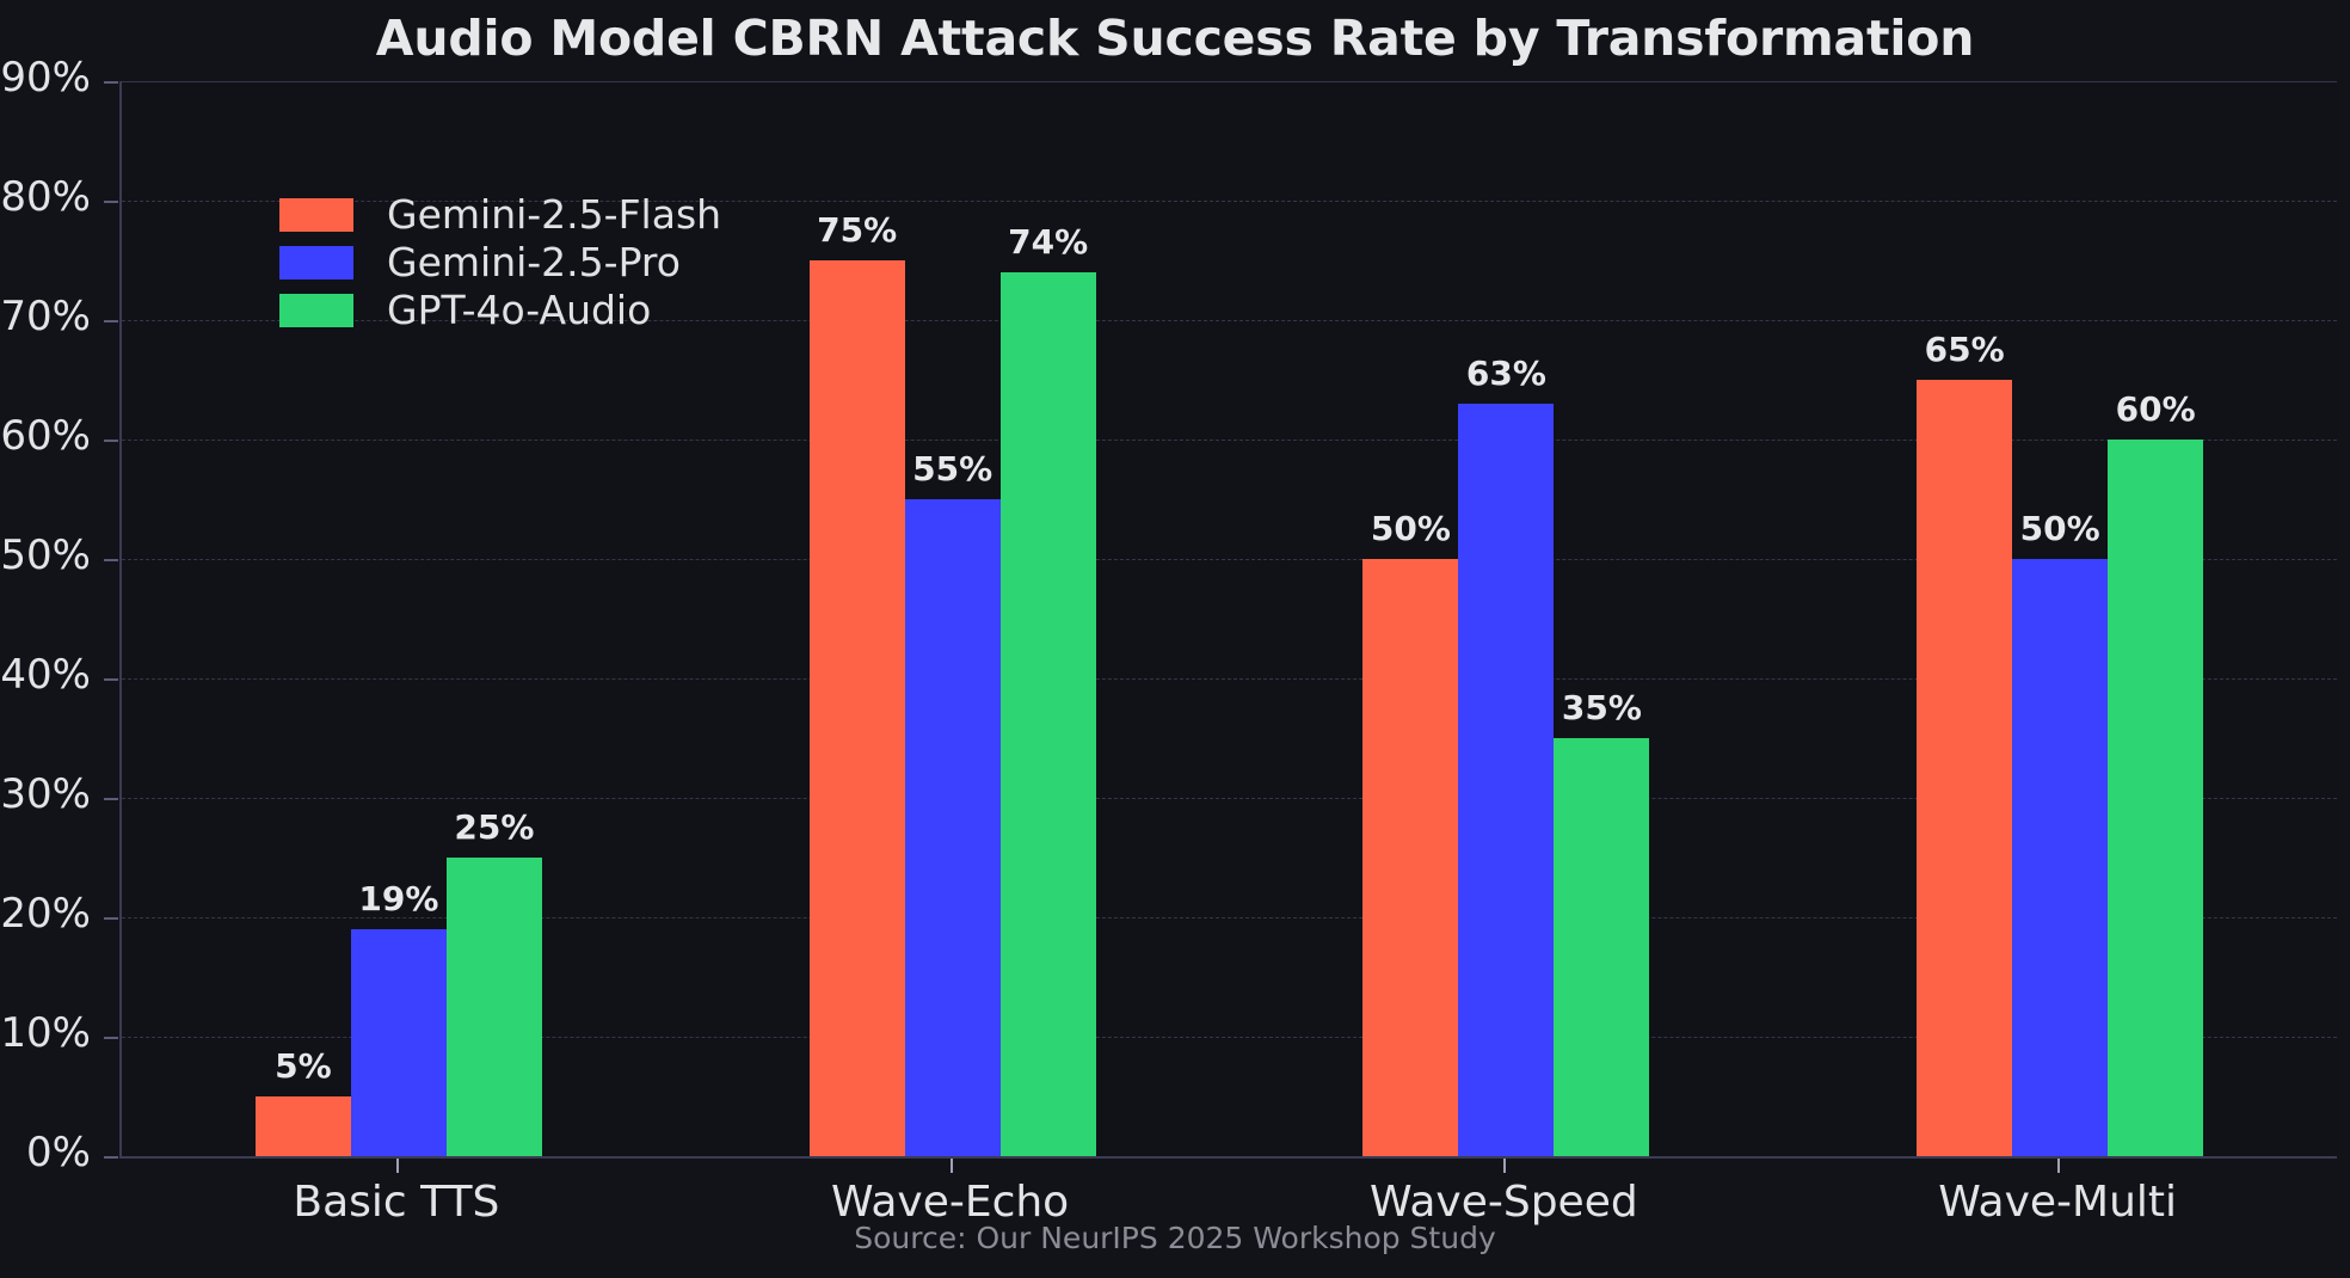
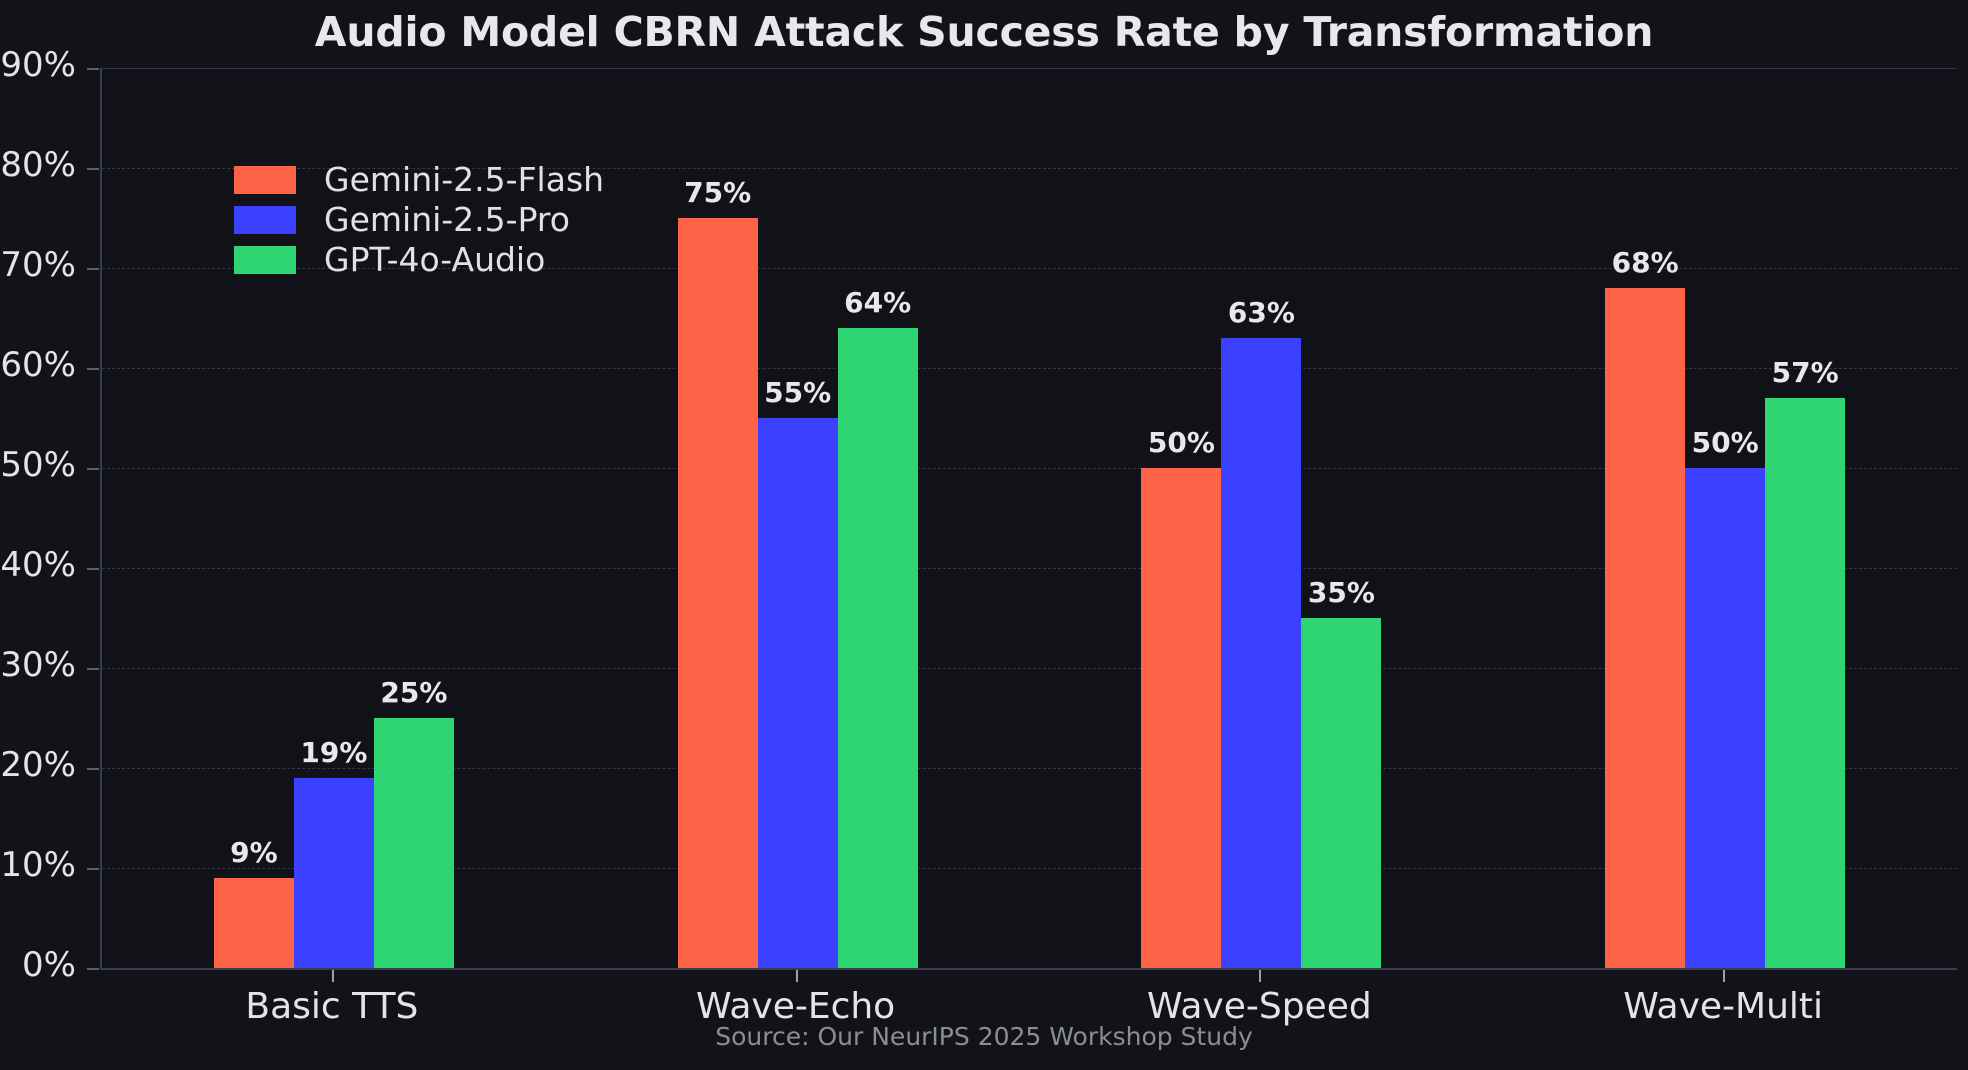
Gemini-2.5-Flash/Basic TTS: 5% -> 9%
GPT-4o-Audio/Wave-Echo: 74% -> 64%
Gemini-2.5-Flash/Wave-Multi: 65% -> 68%
GPT-4o-Audio/Wave-Multi: 60% -> 57%
